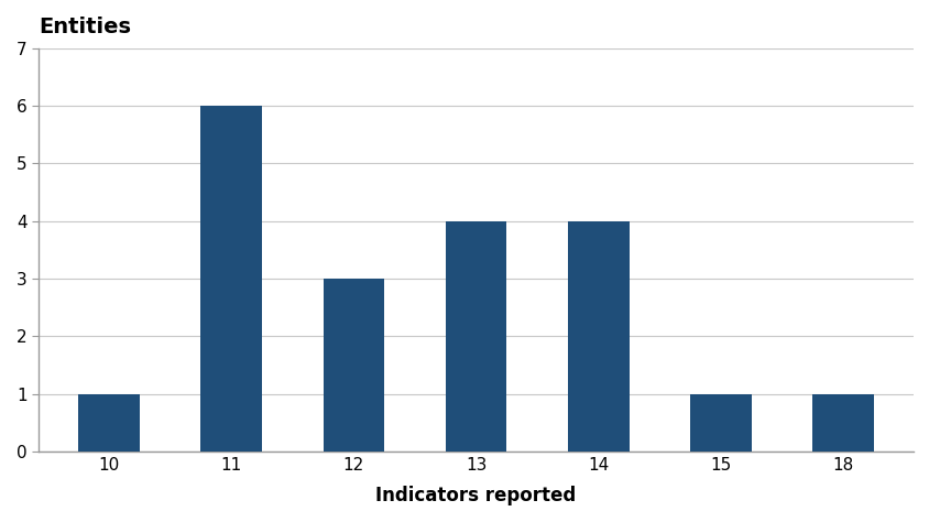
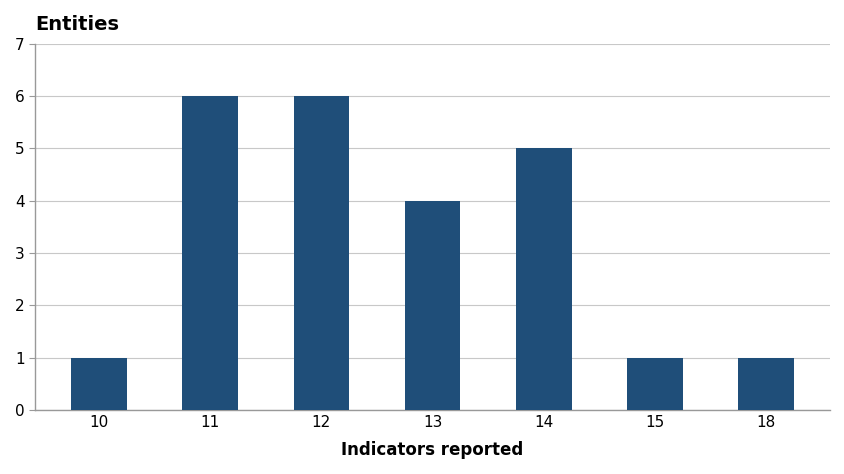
12: 3 -> 6
14: 4 -> 5
